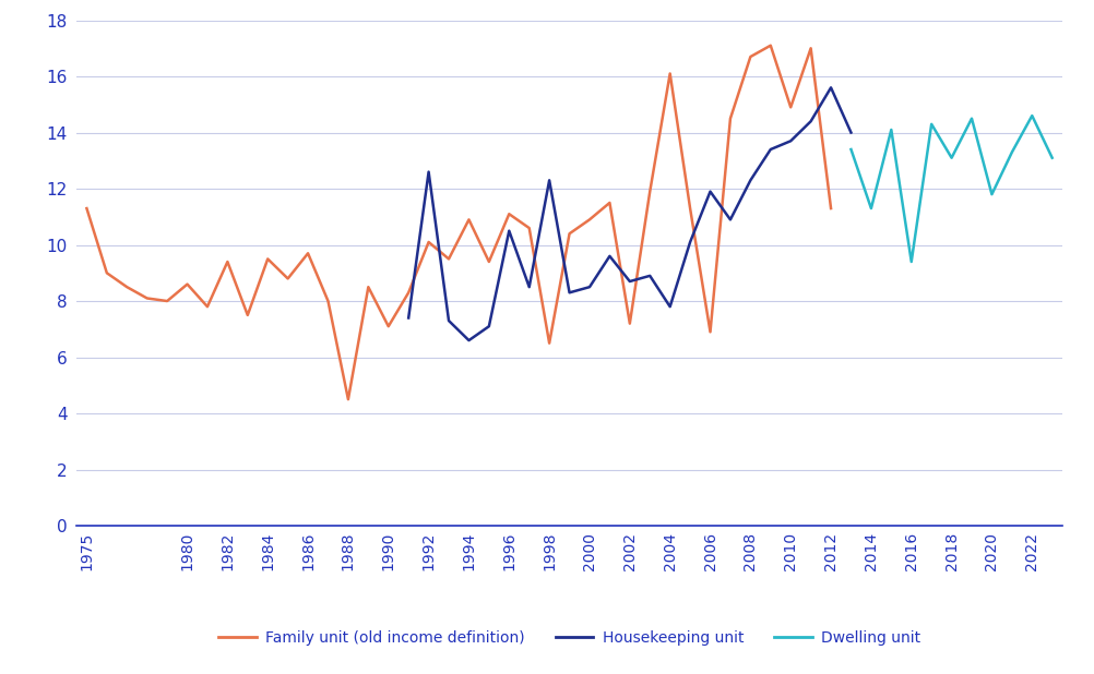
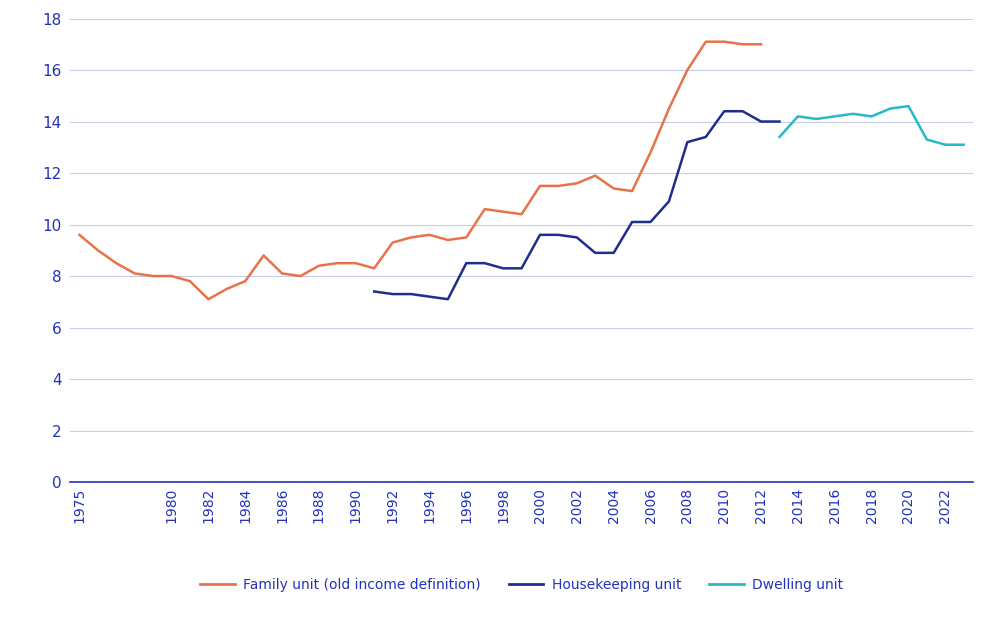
Family unit (old income definition)/1975: 11.3 -> 9.6
Family unit (old income definition)/1980: 8.6 -> 8.0
Family unit (old income definition)/1982: 9.4 -> 7.1
Family unit (old income definition)/1984: 9.5 -> 7.8
Family unit (old income definition)/1986: 9.7 -> 8.1
Family unit (old income definition)/1988: 4.5 -> 8.4
Family unit (old income definition)/1990: 7.1 -> 8.5
Family unit (old income definition)/1992: 10.1 -> 9.3
Housekeeping unit/1992: 12.6 -> 7.3
Family unit (old income definition)/1994: 10.9 -> 9.6
Housekeeping unit/1994: 6.6 -> 7.2
Family unit (old income definition)/1996: 11.1 -> 9.5
Housekeeping unit/1996: 10.5 -> 8.5
Family unit (old income definition)/1998: 6.5 -> 10.5
Housekeeping unit/1998: 12.3 -> 8.3
Family unit (old income definition)/2000: 10.9 -> 11.5
Housekeeping unit/2000: 8.5 -> 9.6
Family unit (old income definition)/2002: 7.2 -> 11.6
Housekeeping unit/2002: 8.7 -> 9.5
Family unit (old income definition)/2004: 16.1 -> 11.4
Housekeeping unit/2004: 7.8 -> 8.9
Family unit (old income definition)/2006: 6.9 -> 12.8
Housekeeping unit/2006: 11.9 -> 10.1
Family unit (old income definition)/2008: 16.7 -> 16.0
Housekeeping unit/2008: 12.3 -> 13.2
Family unit (old income definition)/2010: 14.9 -> 17.1
Housekeeping unit/2010: 13.7 -> 14.4
Family unit (old income definition)/2012: 11.3 -> 17.0
Housekeeping unit/2012: 15.6 -> 14.0
Dwelling unit/2014: 11.3 -> 14.2
Dwelling unit/2016: 9.4 -> 14.2
Dwelling unit/2018: 13.1 -> 14.2
Dwelling unit/2020: 11.8 -> 14.6
Dwelling unit/2022: 14.6 -> 13.1
